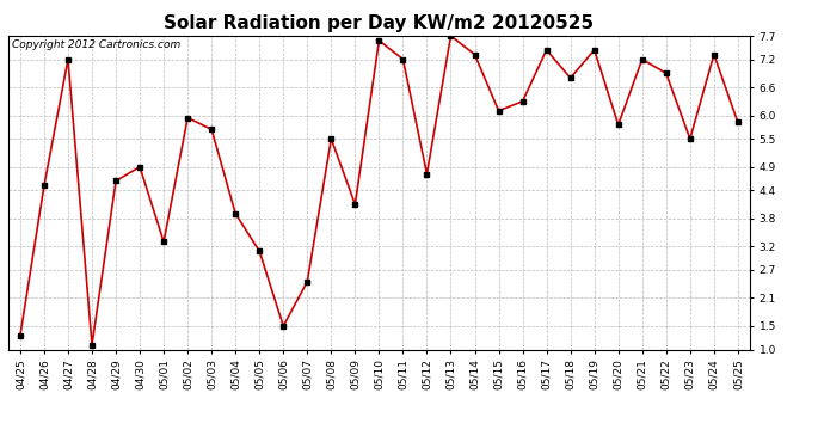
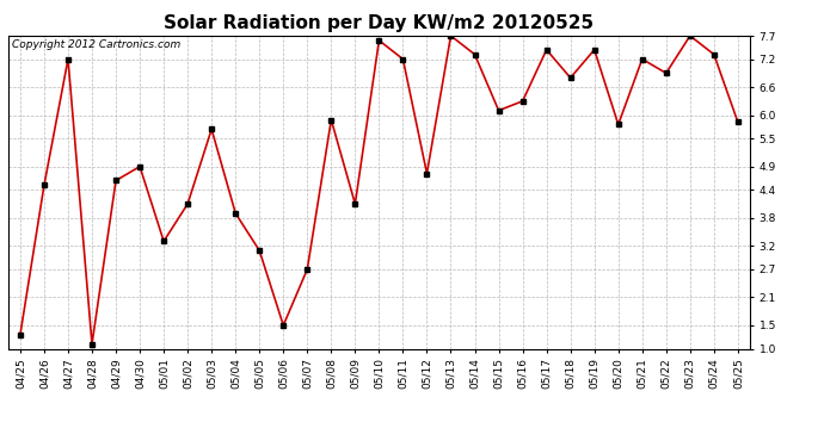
05/02: 5.95 -> 4.10
05/07: 2.45 -> 2.70
05/08: 5.50 -> 5.90
05/23: 5.50 -> 7.70
